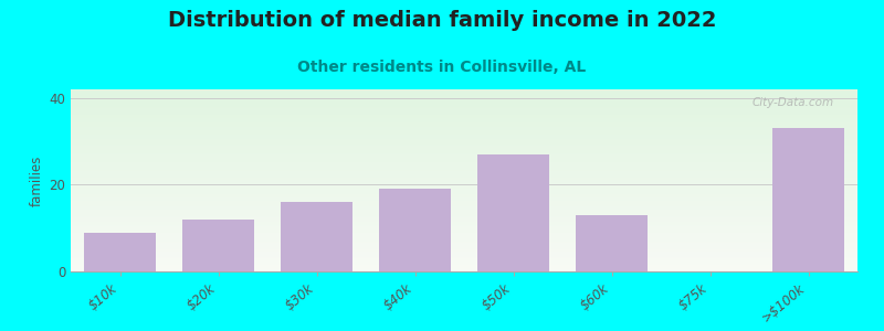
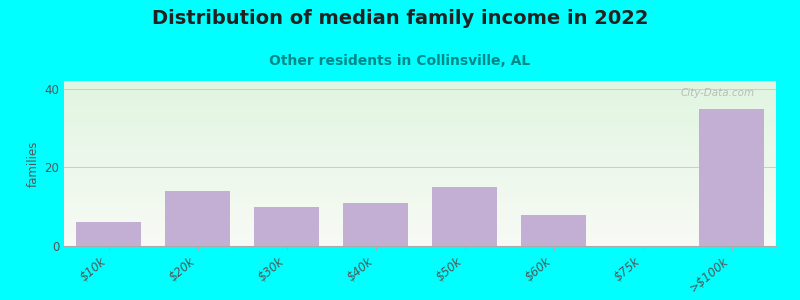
$10k: 9 -> 6
$20k: 12 -> 14
$30k: 16 -> 10
$40k: 19 -> 11
$50k: 27 -> 15
$60k: 13 -> 8
>$100k: 33 -> 35
